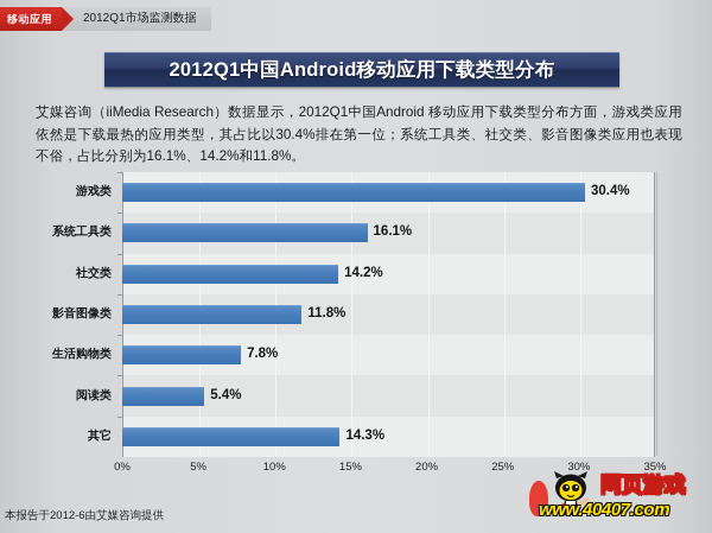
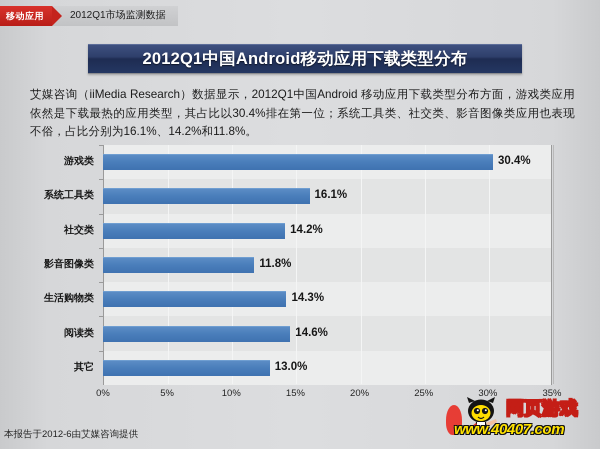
生活购物类: 7.8% -> 14.3%
阅读类: 5.4% -> 14.6%
其它: 14.3% -> 13.0%
